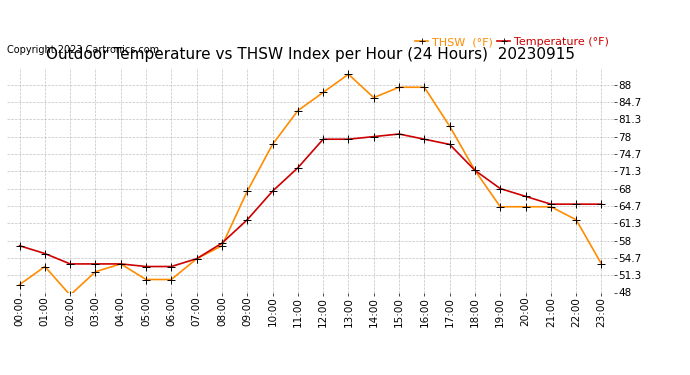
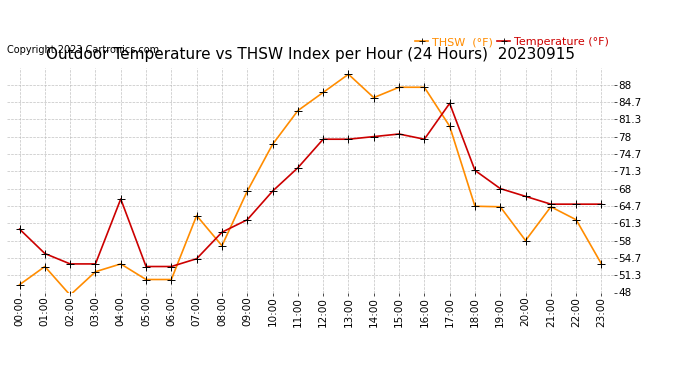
Temperature (°F)/00:00: 57.0 -> 60.2
Temperature (°F)/04:00: 53.5 -> 66.0
THSW (°F)/07:00: 54.5 -> 62.8
Temperature (°F)/08:00: 57.5 -> 59.6
Temperature (°F)/17:00: 76.5 -> 84.4
THSW (°F)/18:00: 71.5 -> 64.6
THSW (°F)/20:00: 64.5 -> 58.0
